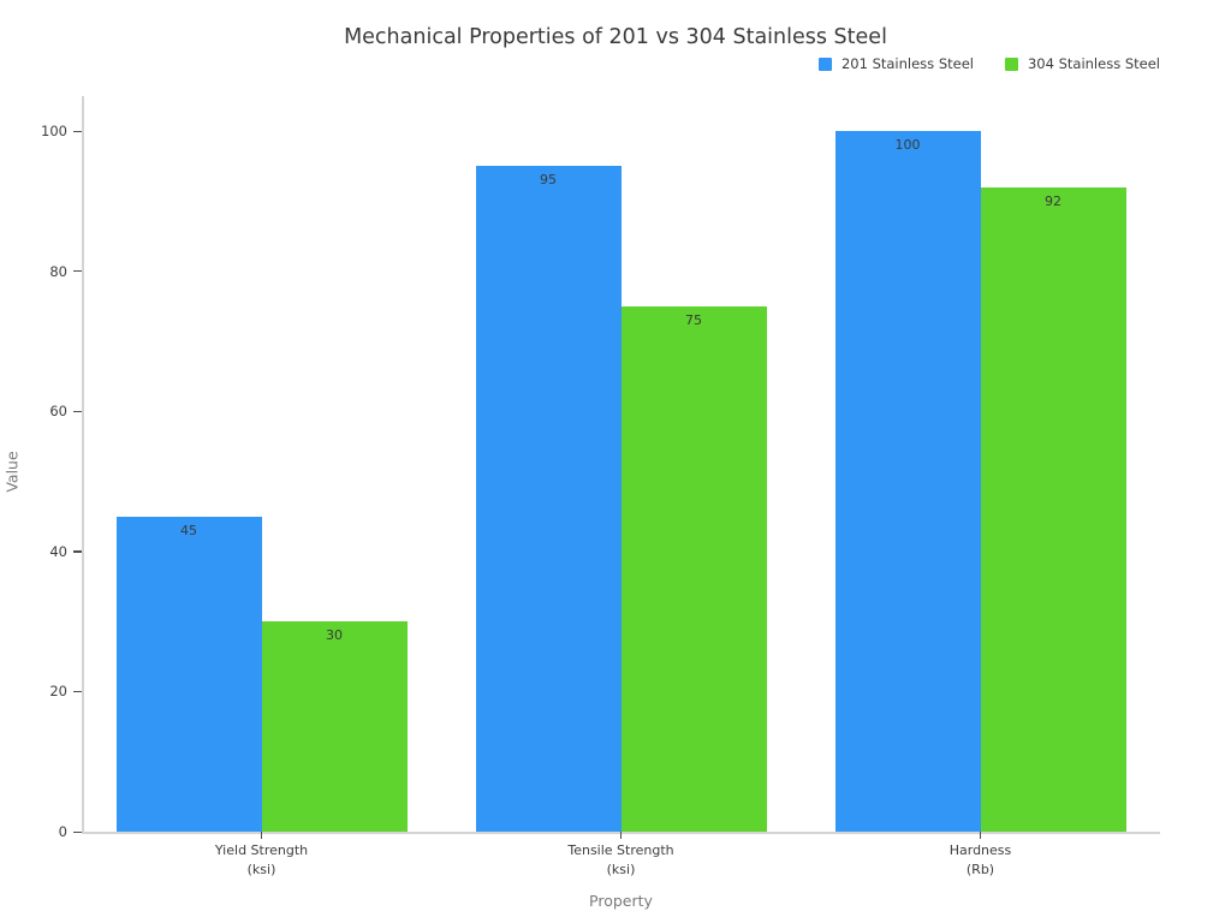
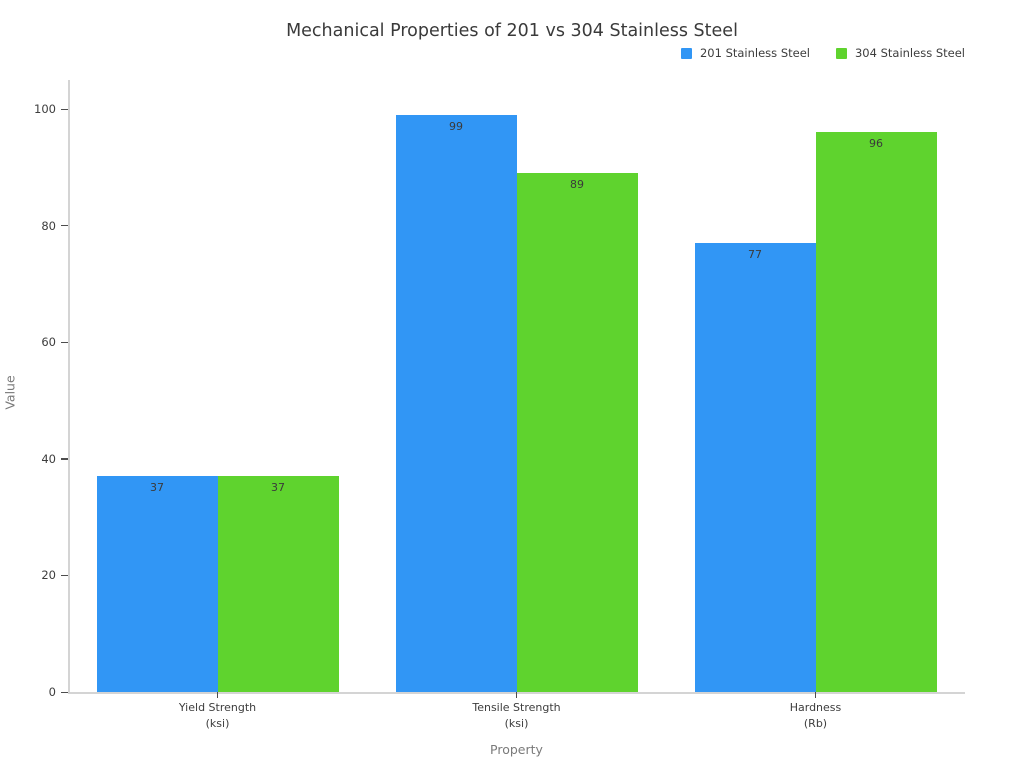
201 Stainless Steel/Yield Strength (ksi): 45 -> 37
304 Stainless Steel/Yield Strength (ksi): 30 -> 37
201 Stainless Steel/Tensile Strength (ksi): 95 -> 99
304 Stainless Steel/Tensile Strength (ksi): 75 -> 89
201 Stainless Steel/Hardness (Rb): 100 -> 77
304 Stainless Steel/Hardness (Rb): 92 -> 96
